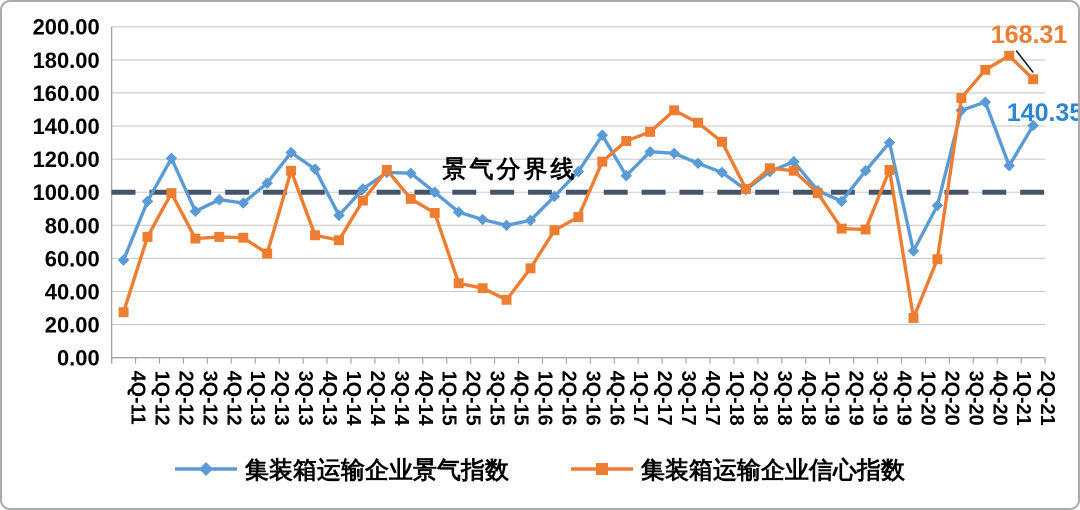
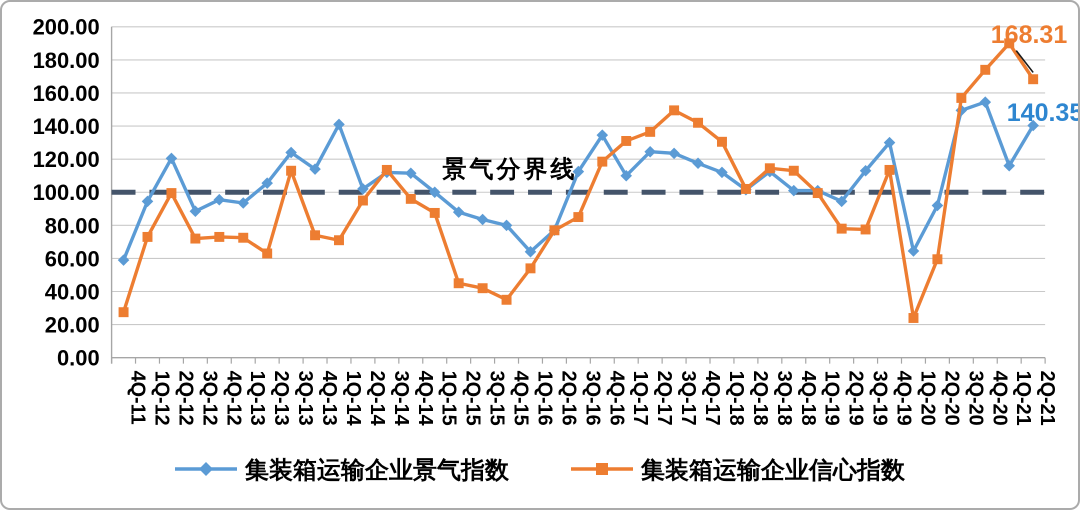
集装箱运输企业景气指数/1Q-14: 86 -> 141
集装箱运输企业景气指数/1Q-16: 83 -> 64
集装箱运输企业景气指数/2Q-16: 98 -> 77
集装箱运输企业景气指数/4Q-18: 118 -> 101
集装箱运输企业信心指数/1Q-21: 182 -> 190
